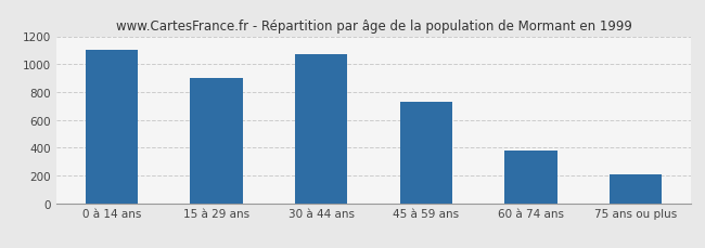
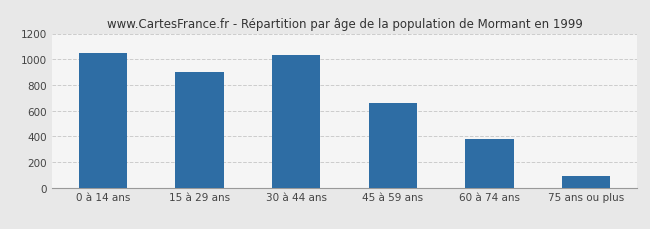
0 à 14 ans: 1100 -> 1050
30 à 44 ans: 1070 -> 1030
45 à 59 ans: 720 -> 660
75 ans ou plus: 200 -> 90
